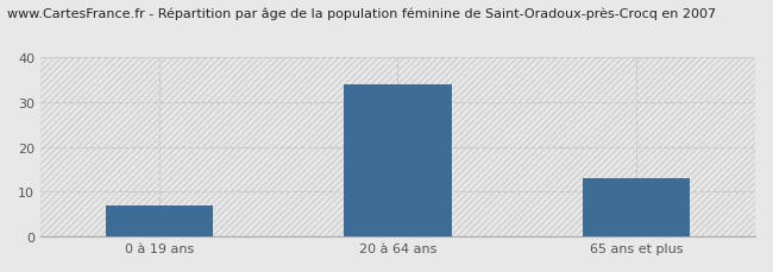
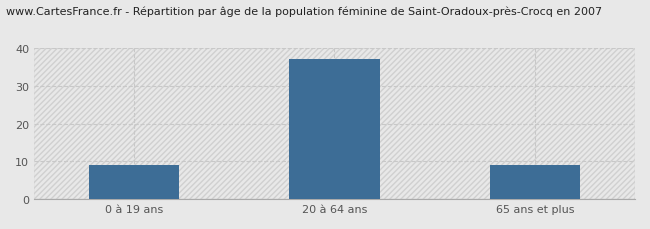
0 à 19 ans: 7 -> 9
20 à 64 ans: 34 -> 37
65 ans et plus: 13 -> 9
